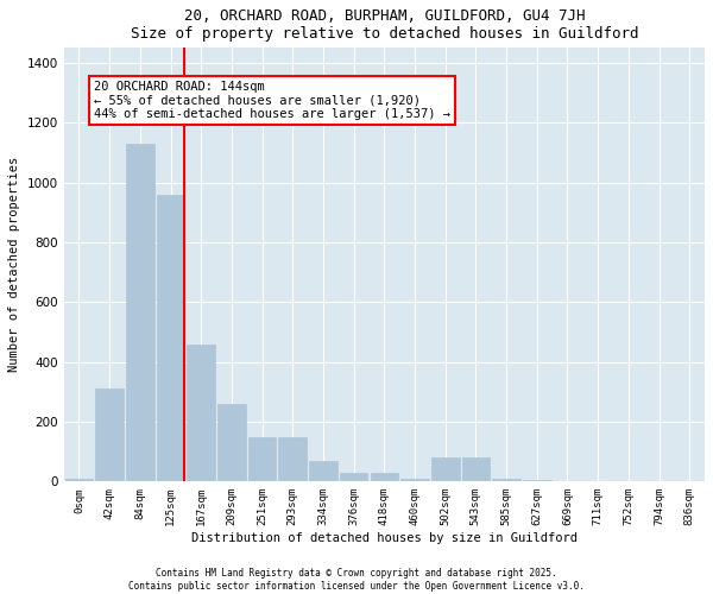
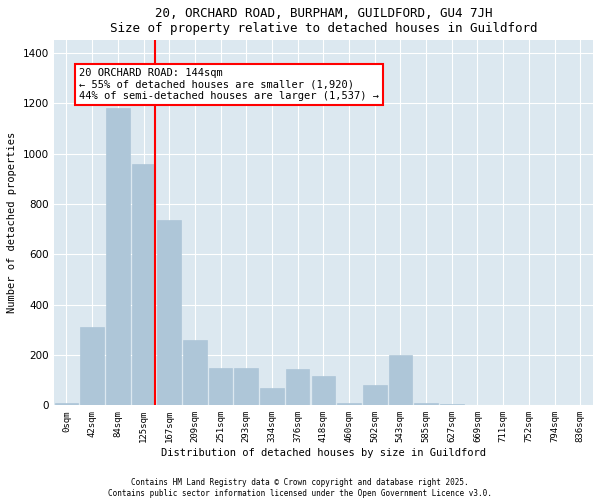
84sqm: 1130 -> 1180
167sqm: 460 -> 735
376sqm: 30 -> 145
418sqm: 30 -> 115
543sqm: 80 -> 200
